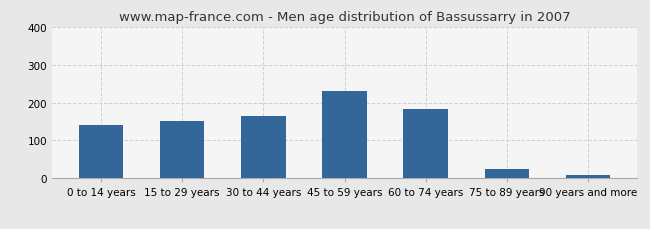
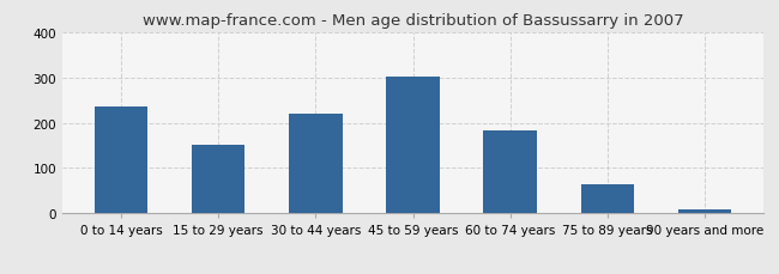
0 to 14 years: 140 -> 235
30 to 44 years: 165 -> 220
45 to 59 years: 230 -> 302
75 to 89 years: 25 -> 63
